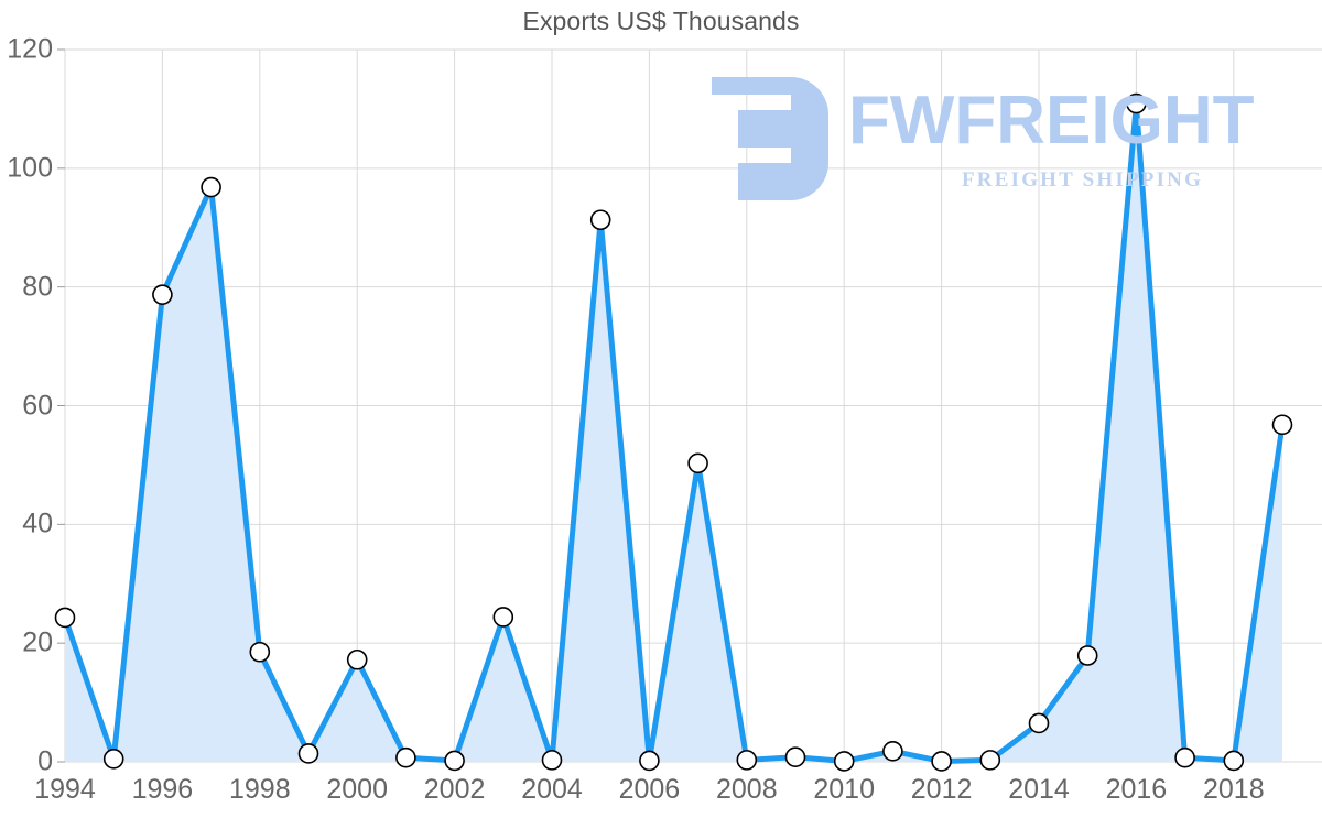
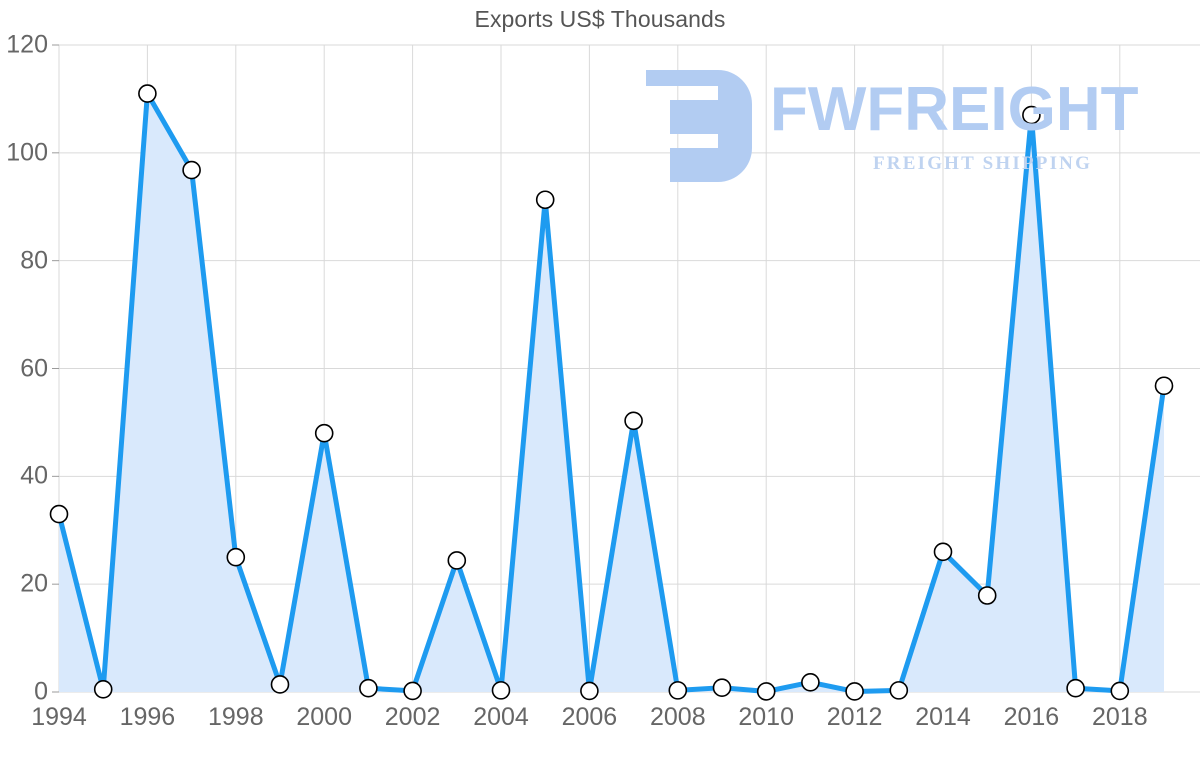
1994: 24 -> 33
1996: 79 -> 111
1998: 18 -> 25
2000: 17 -> 48
2014: 6 -> 26
2016: 111 -> 107
